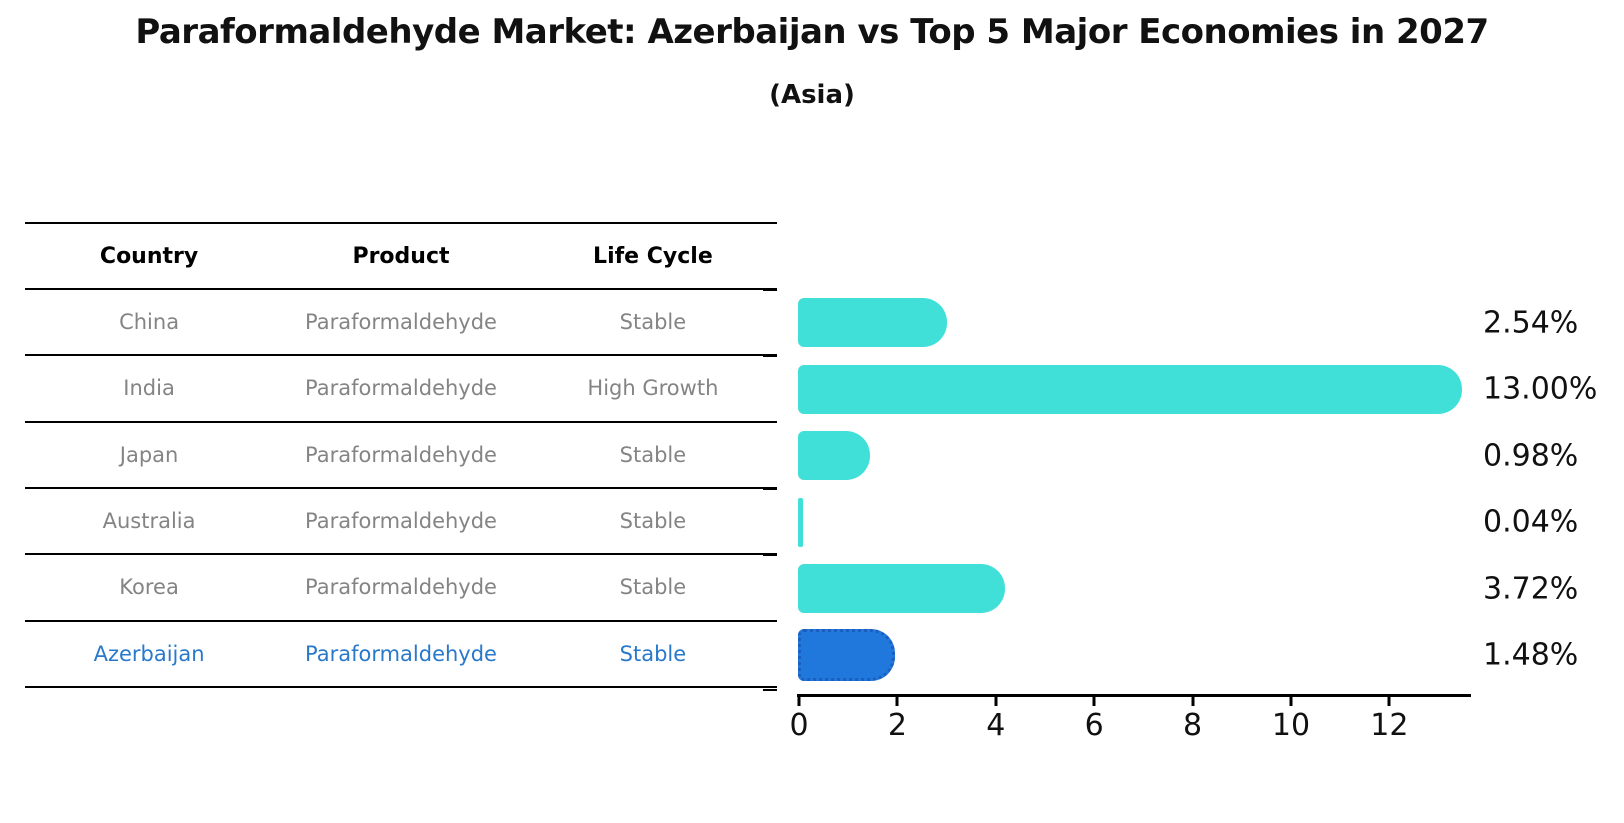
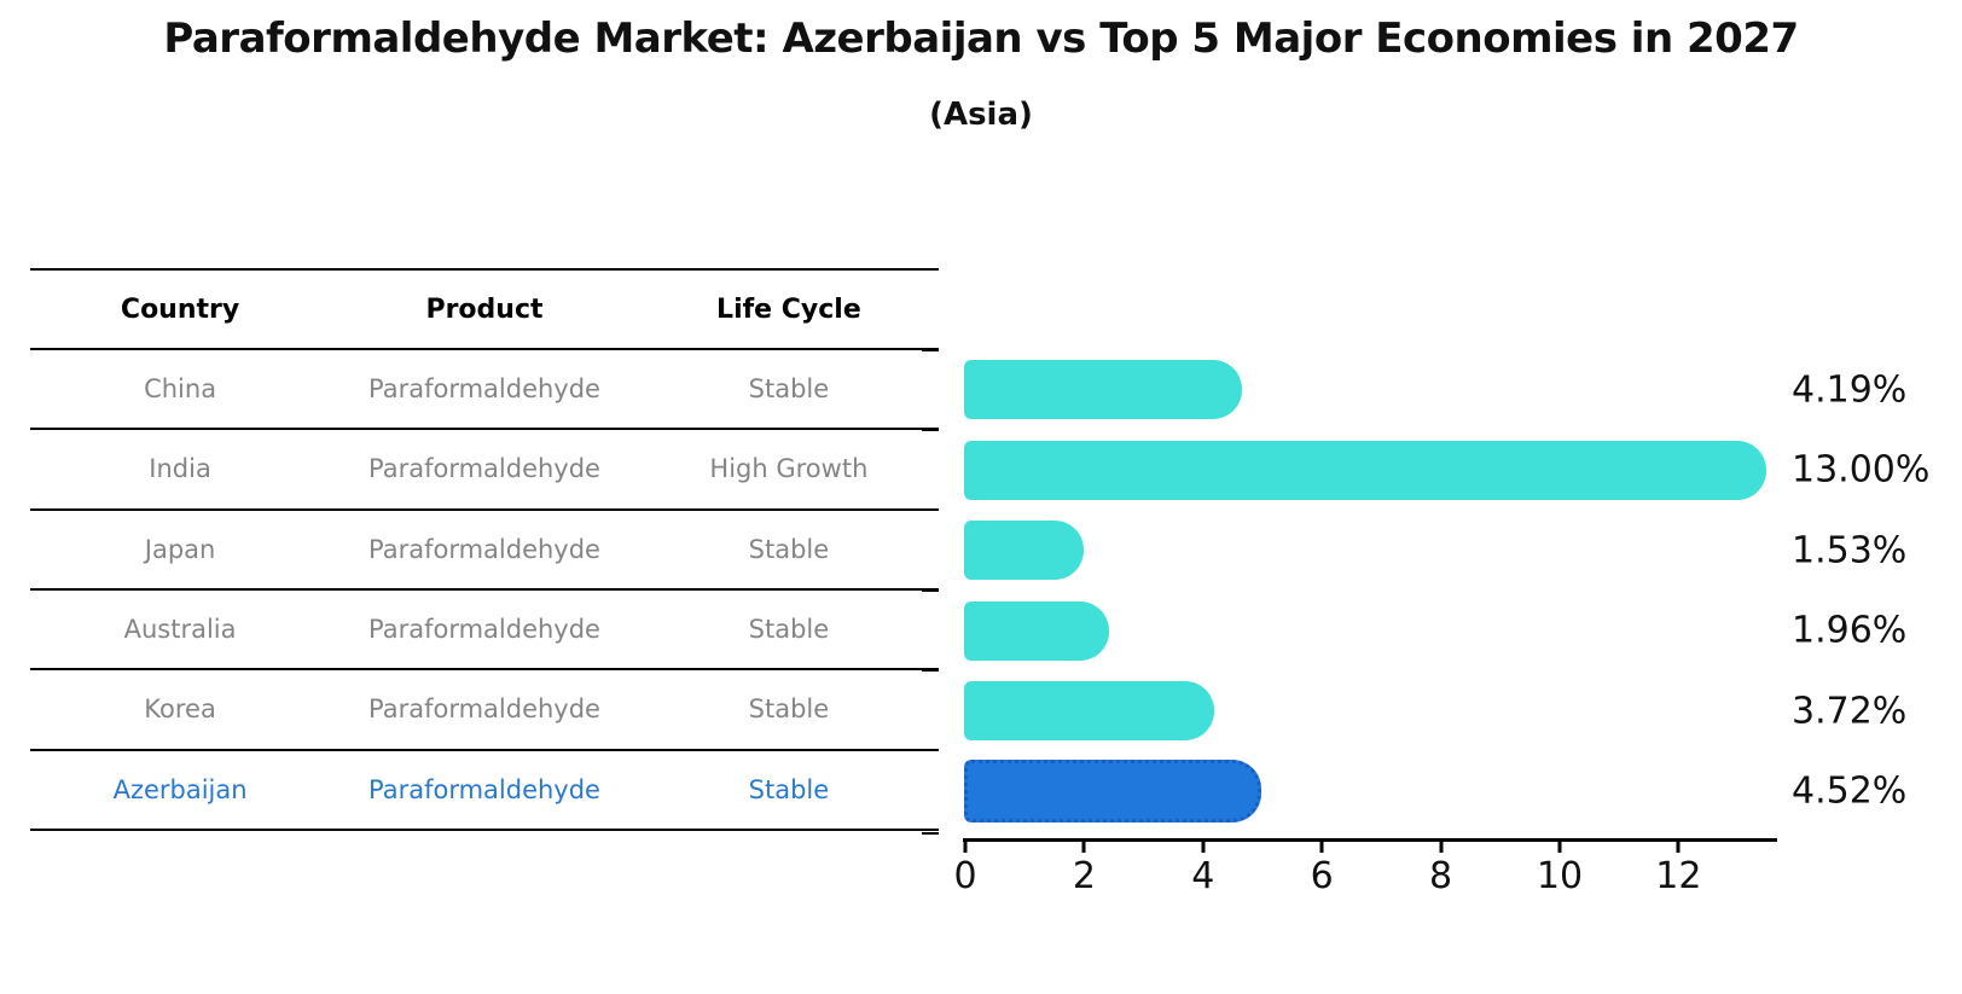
China: 2.54% -> 4.19%
Japan: 0.98% -> 1.53%
Australia: 0.04% -> 1.96%
Azerbaijan: 1.48% -> 4.52%
